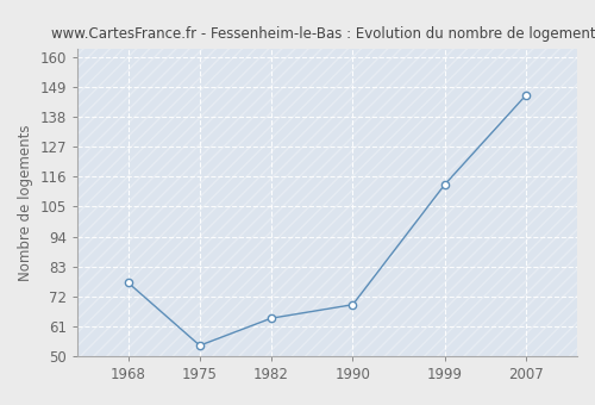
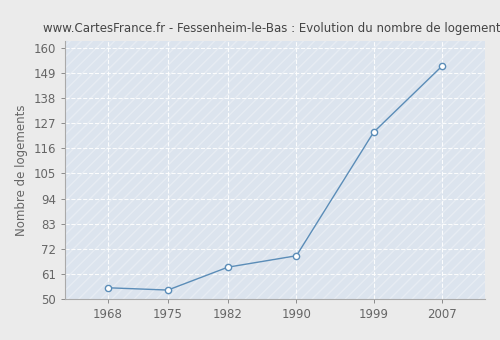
1968: 77 -> 55
1999: 113 -> 123
2007: 146 -> 152
